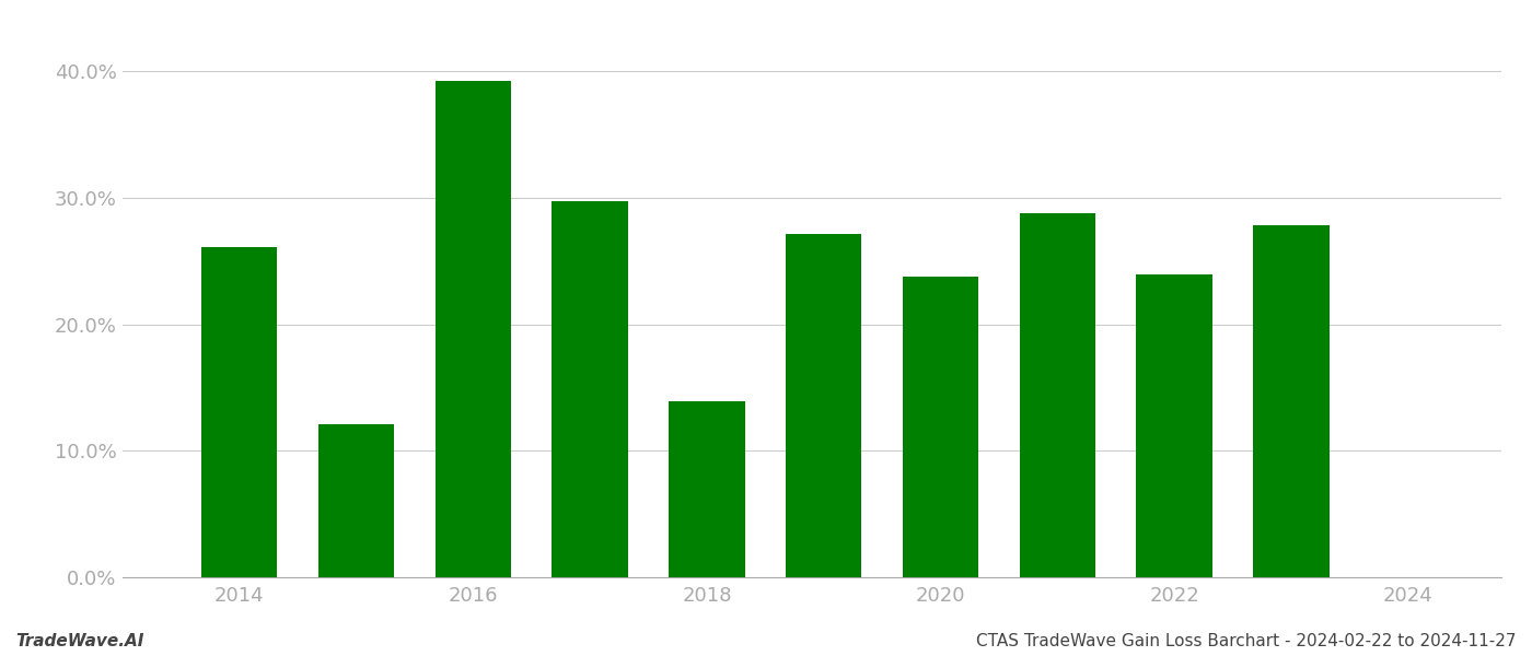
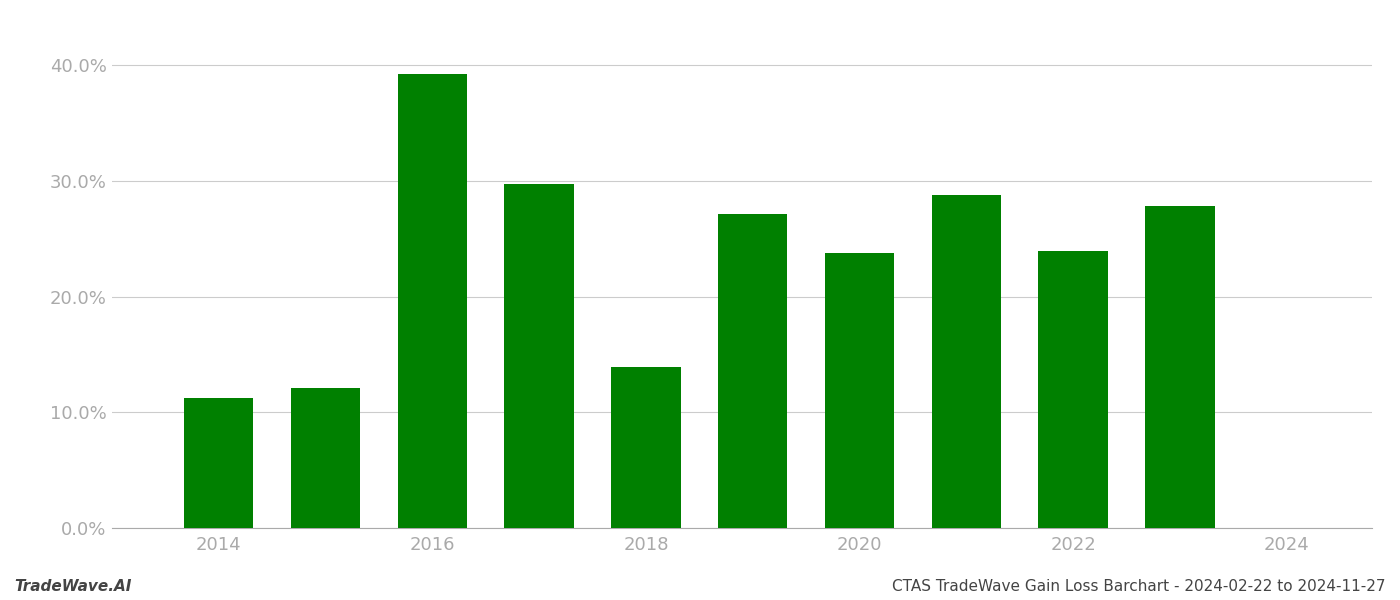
2014: 26.1% -> 11.2%
